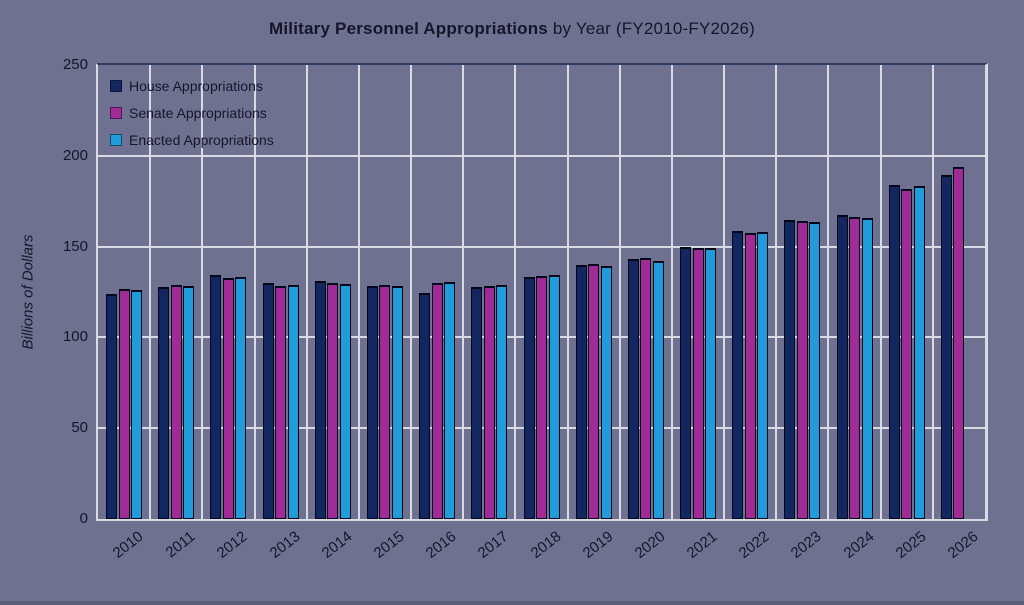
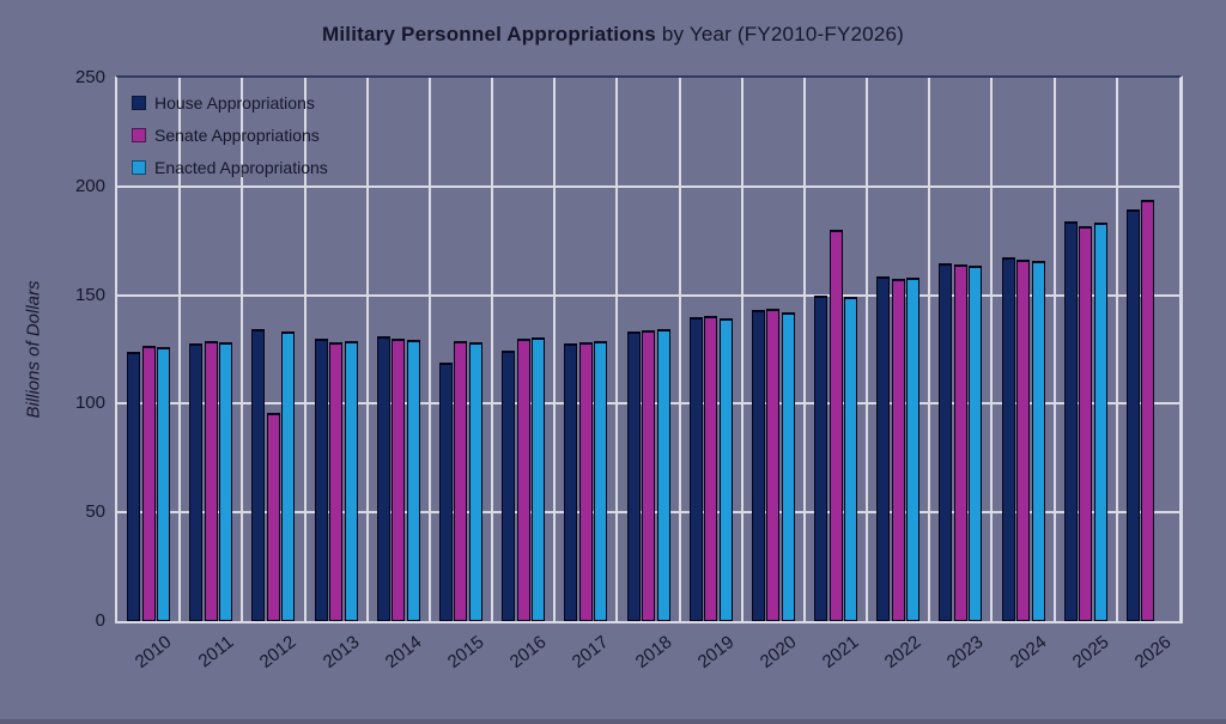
Senate Appropriations/2012: 132 -> 96
House Appropriations/2015: 128 -> 119
Senate Appropriations/2021: 150 -> 180
